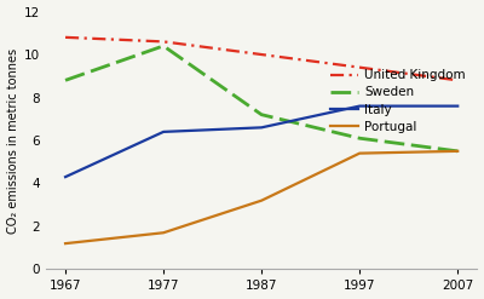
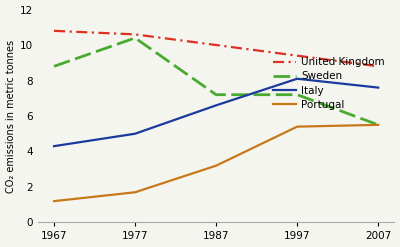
Italy/1977: 6.4 -> 5.0
Sweden/1997: 6.1 -> 7.2
Italy/1997: 7.6 -> 8.1
